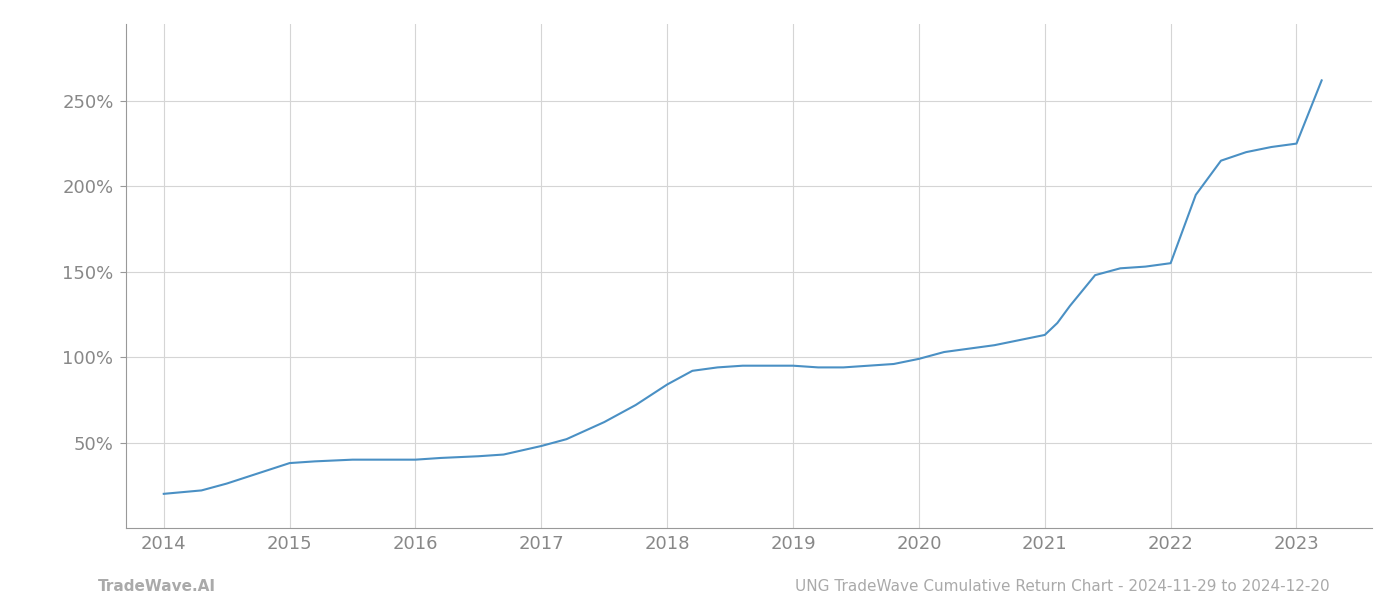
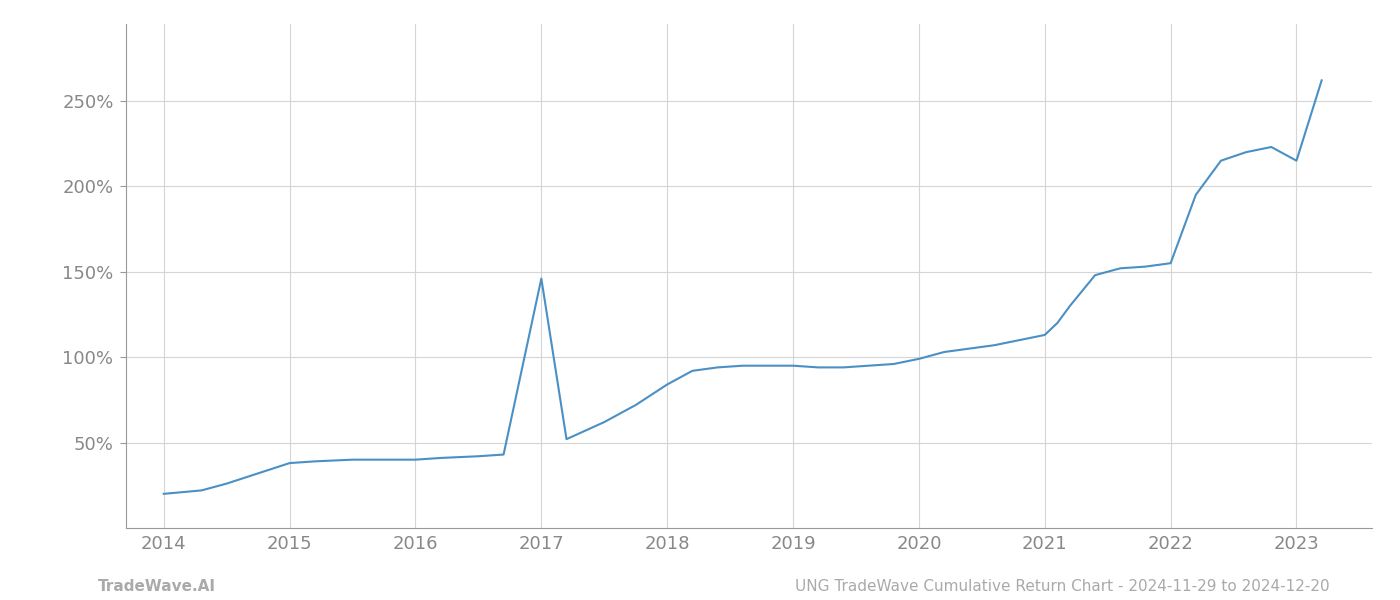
2017: 48% -> 146%
2023: 225% -> 215%
